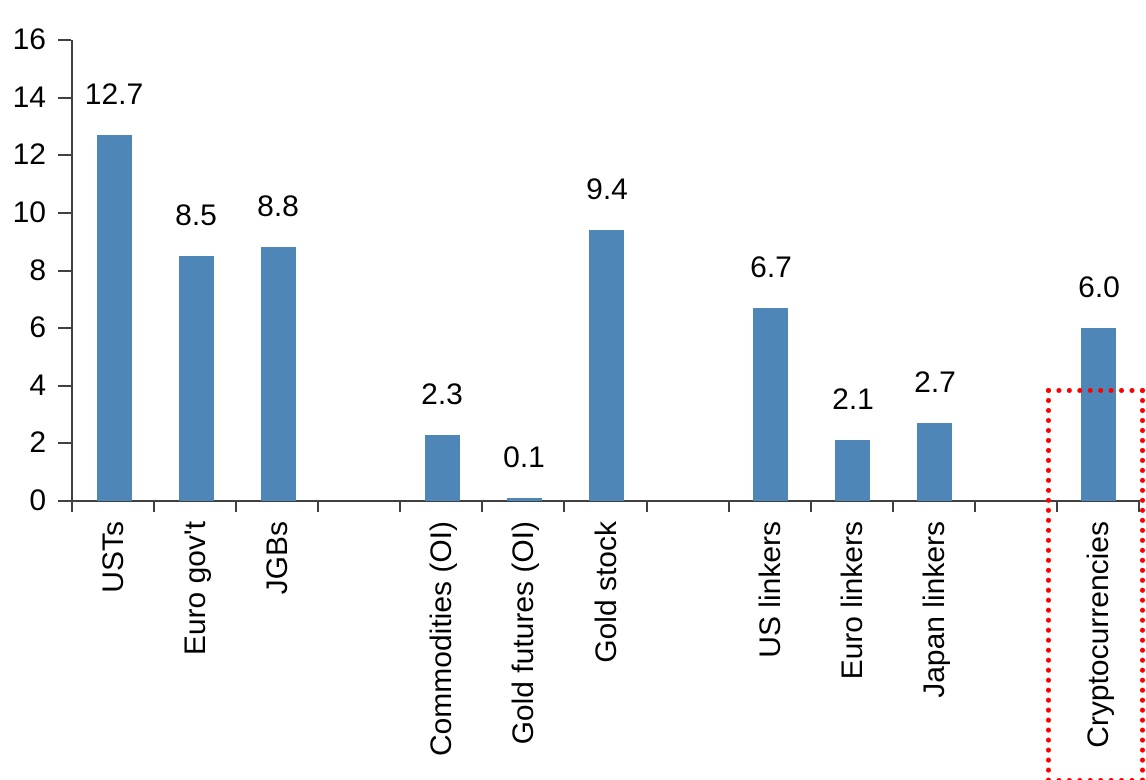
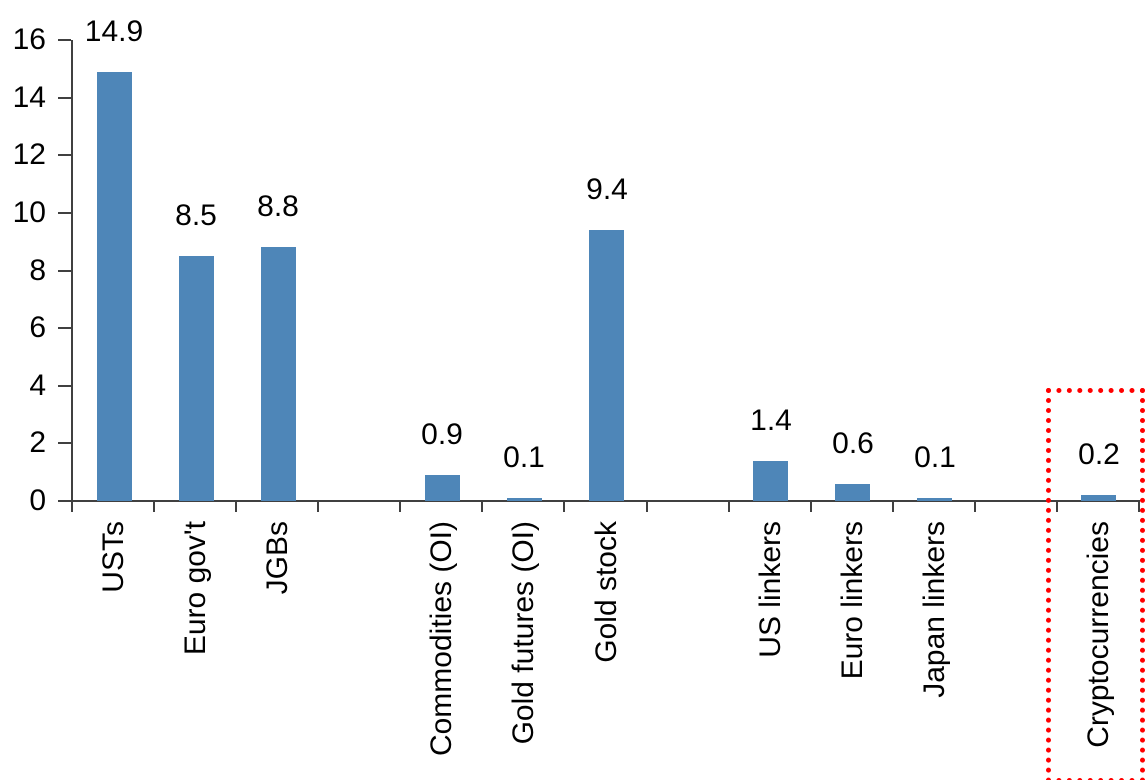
USTs: 12.7 -> 14.9
Commodities (OI): 2.3 -> 0.9
US linkers: 6.7 -> 1.4
Euro linkers: 2.1 -> 0.6
Japan linkers: 2.7 -> 0.1
Cryptocurrencies: 6.0 -> 0.2
